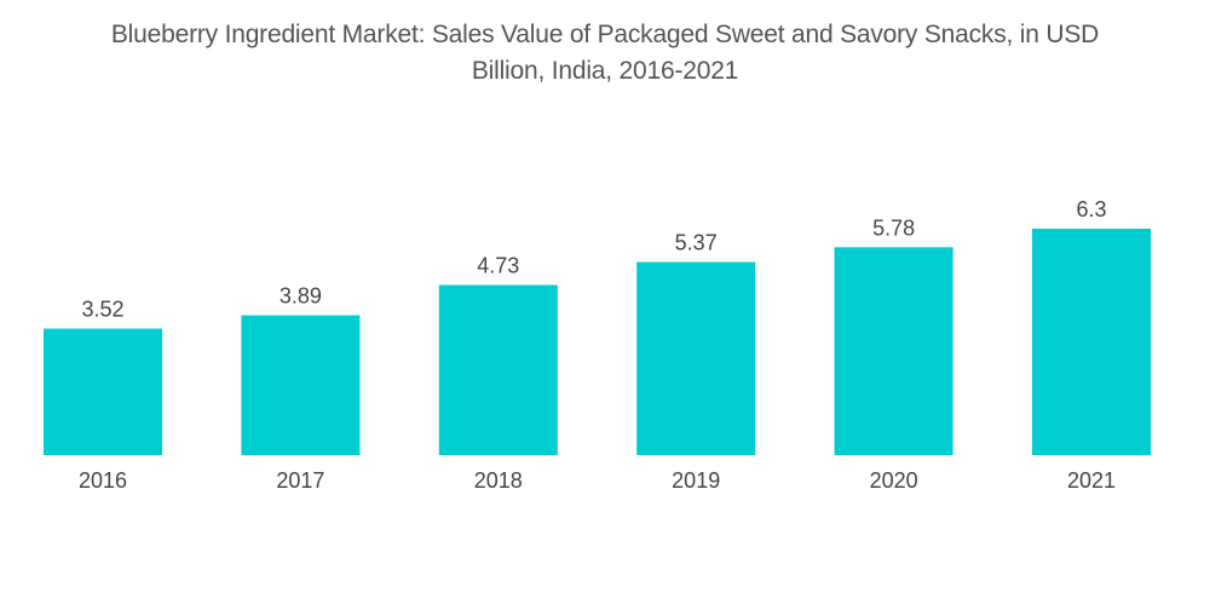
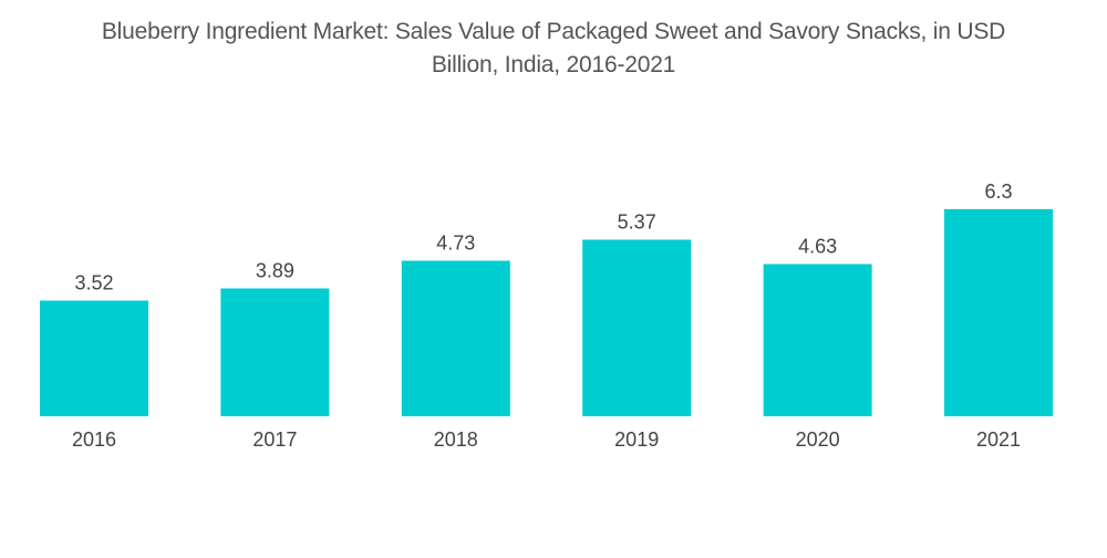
2020: 5.78 -> 4.63
